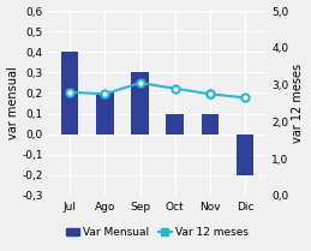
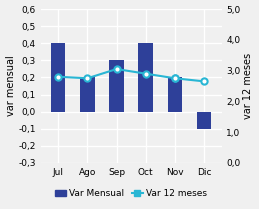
Var Mensual/Oct: 0,1 -> 0,4
Var Mensual/Nov: 0,1 -> 0,2
Var Mensual/Dic: -0,2 -> -0,1
